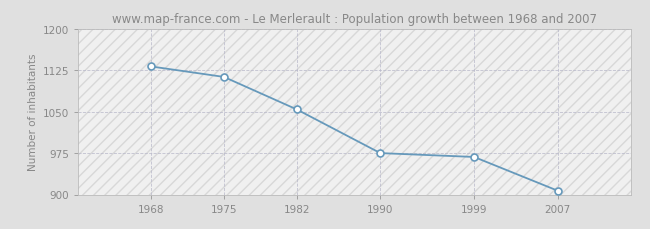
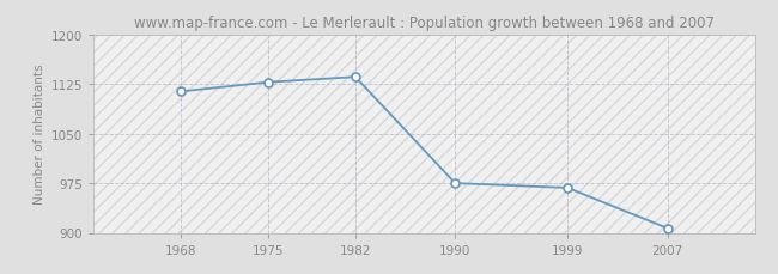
1968: 1132 -> 1114
1975: 1113 -> 1128
1982: 1054 -> 1136
